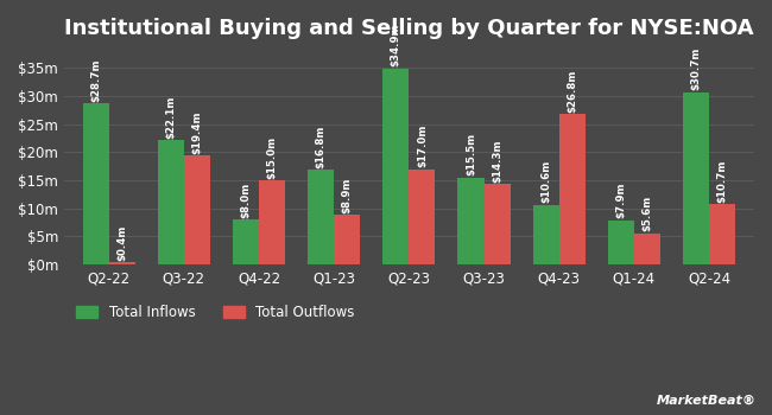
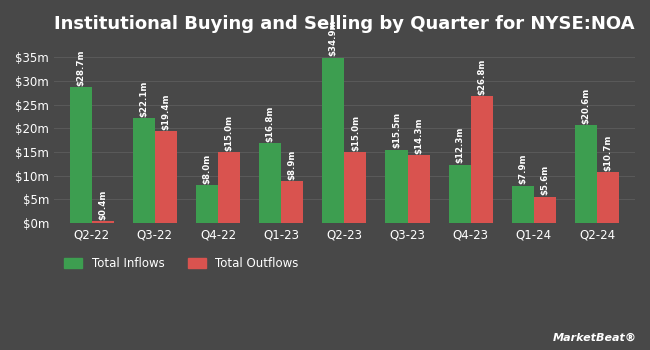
Total Outflows/Q2-23: $17.0m -> $15.0m
Total Inflows/Q4-23: $10.6m -> $12.3m
Total Inflows/Q2-24: $30.7m -> $20.6m
